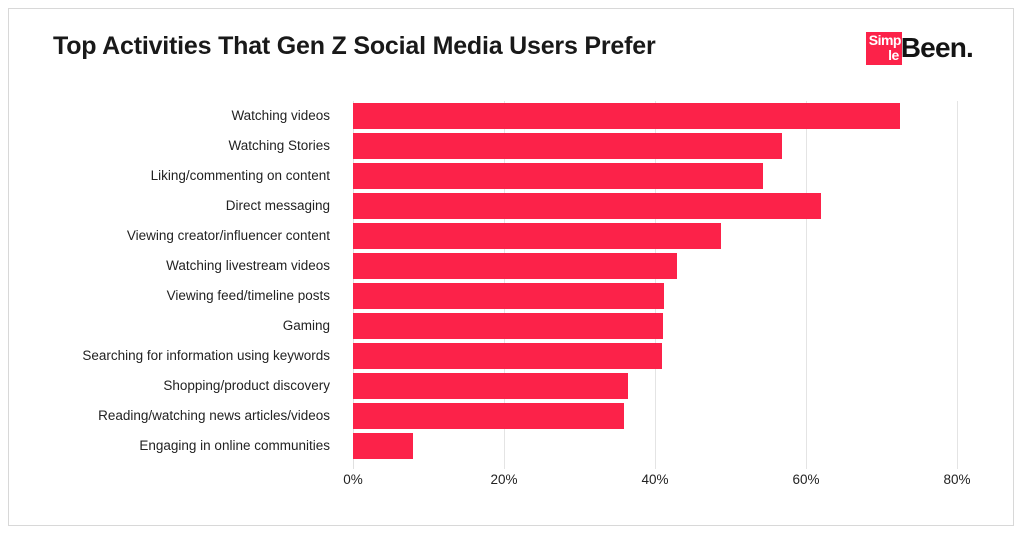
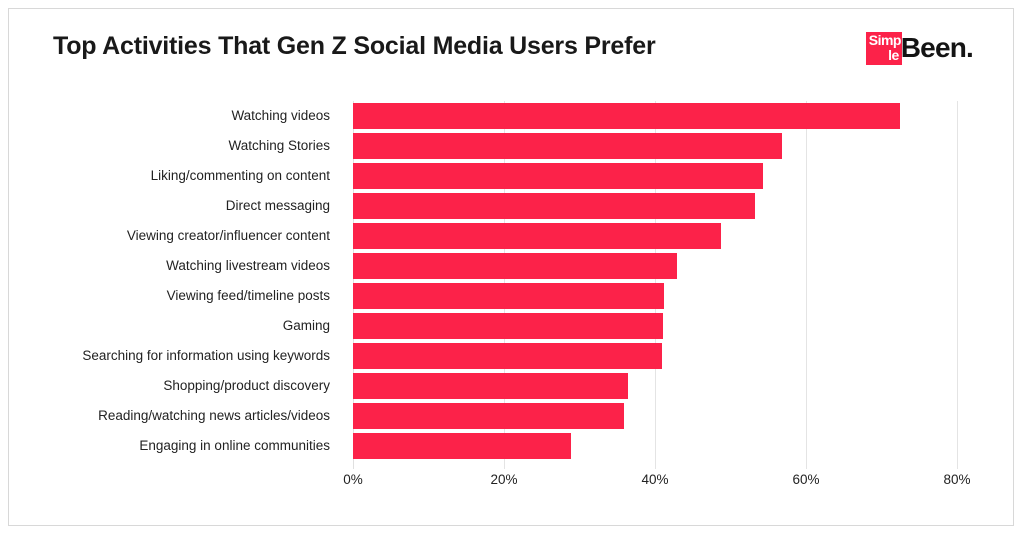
Direct messaging: 62% -> 53%
Engaging in online communities: 8% -> 29%
